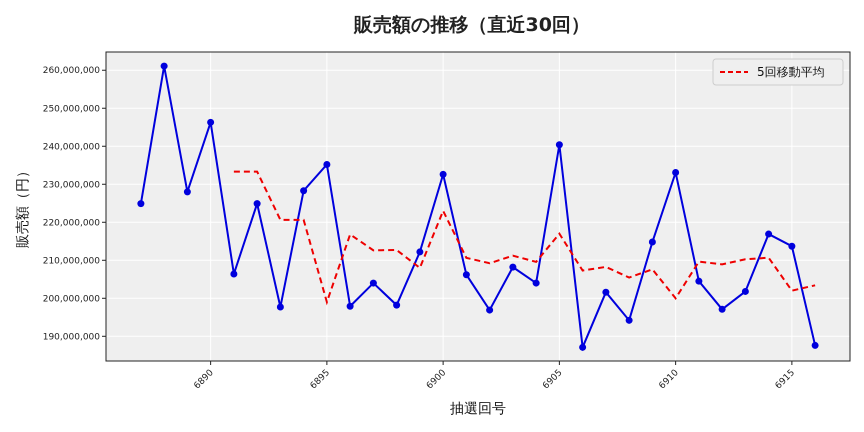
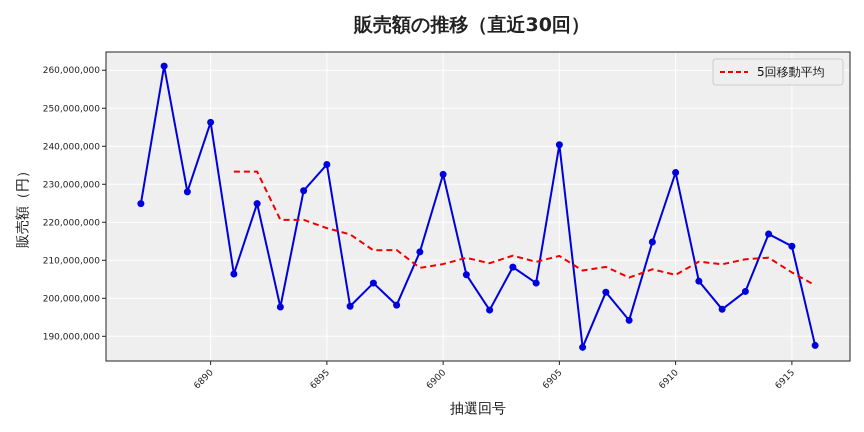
5回移動平均/6895: 199000000 -> 218000000
5回移動平均/6900: 223000000 -> 209000000
5回移動平均/6905: 217000000 -> 211000000
5回移動平均/6910: 200000000 -> 206000000
5回移動平均/6915: 202000000 -> 207000000
